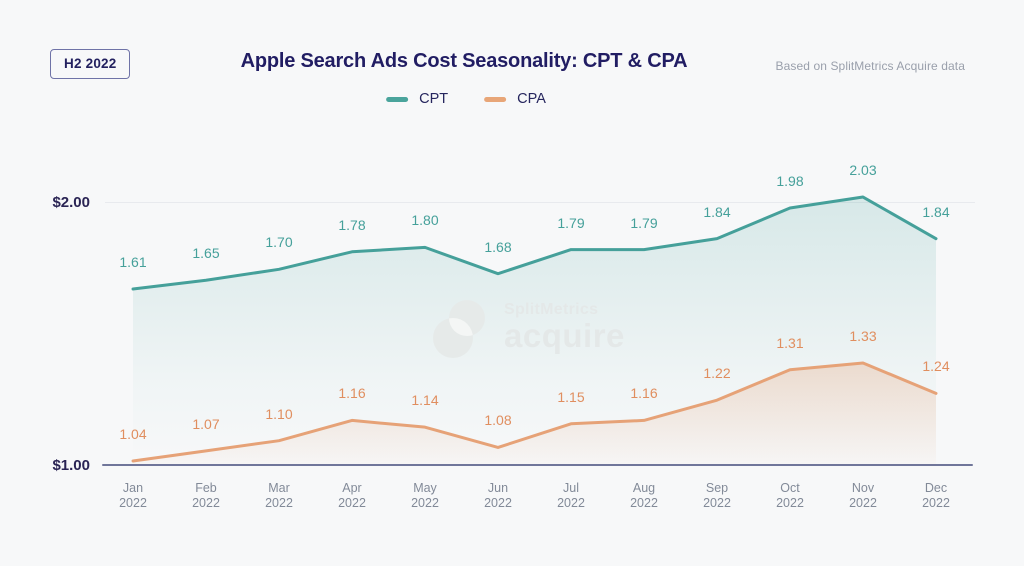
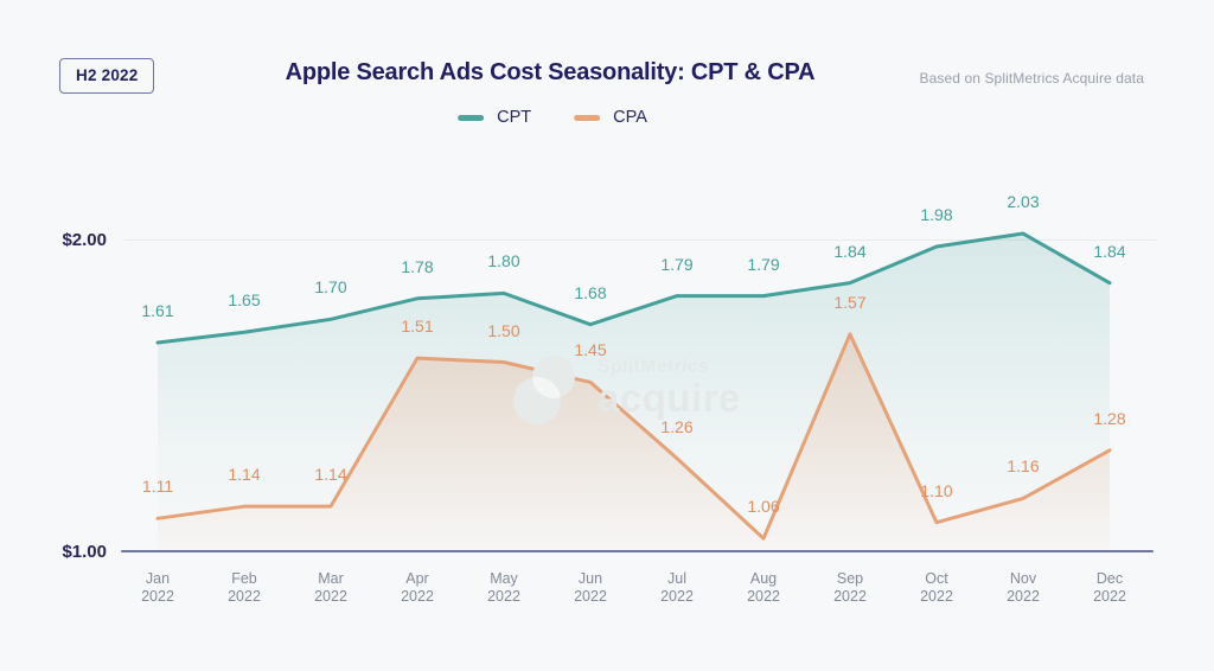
CPA/Jan: 1.04 -> 1.11
CPA/Feb: 1.07 -> 1.14
CPA/Mar: 1.10 -> 1.14
CPA/Apr: 1.16 -> 1.51
CPA/May: 1.14 -> 1.50
CPA/Jun: 1.08 -> 1.45
CPA/Jul: 1.15 -> 1.26
CPA/Aug: 1.16 -> 1.06
CPA/Sep: 1.22 -> 1.57
CPA/Oct: 1.31 -> 1.10
CPA/Nov: 1.33 -> 1.16
CPA/Dec: 1.24 -> 1.28
